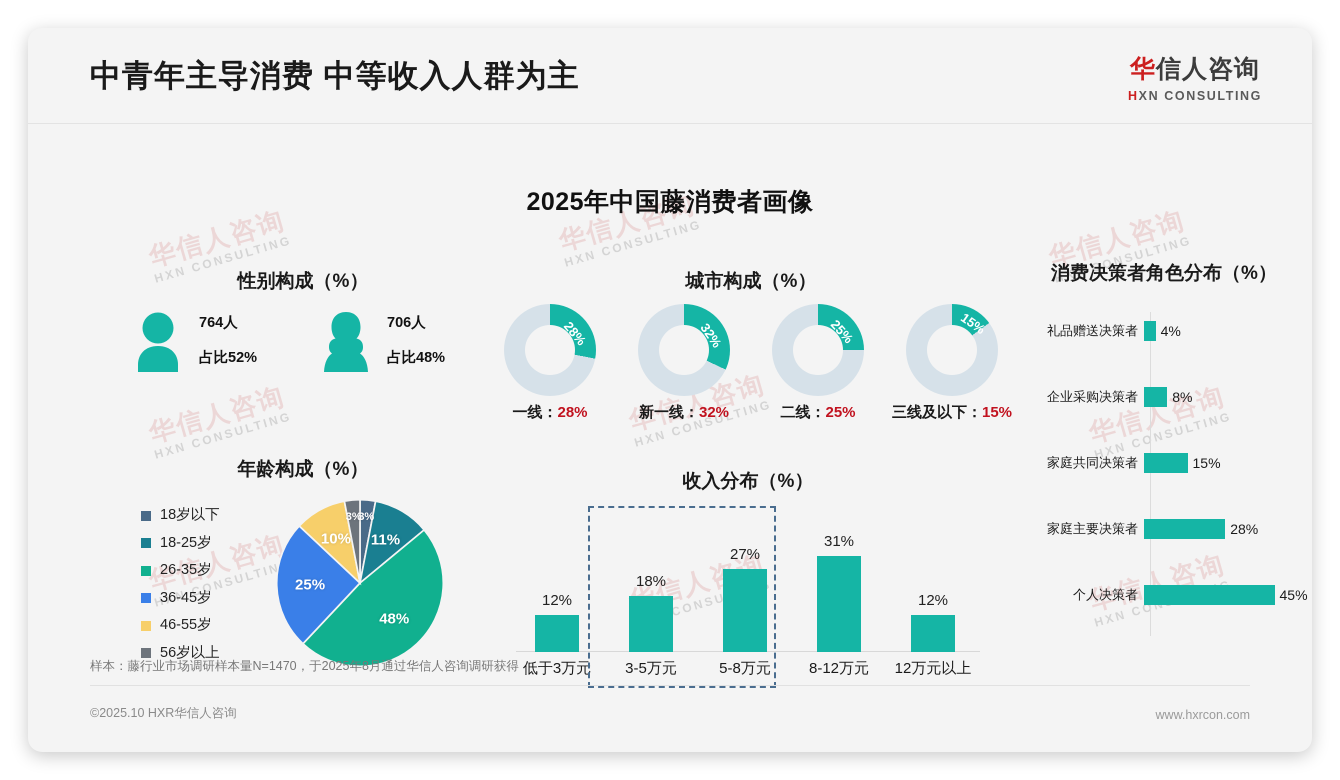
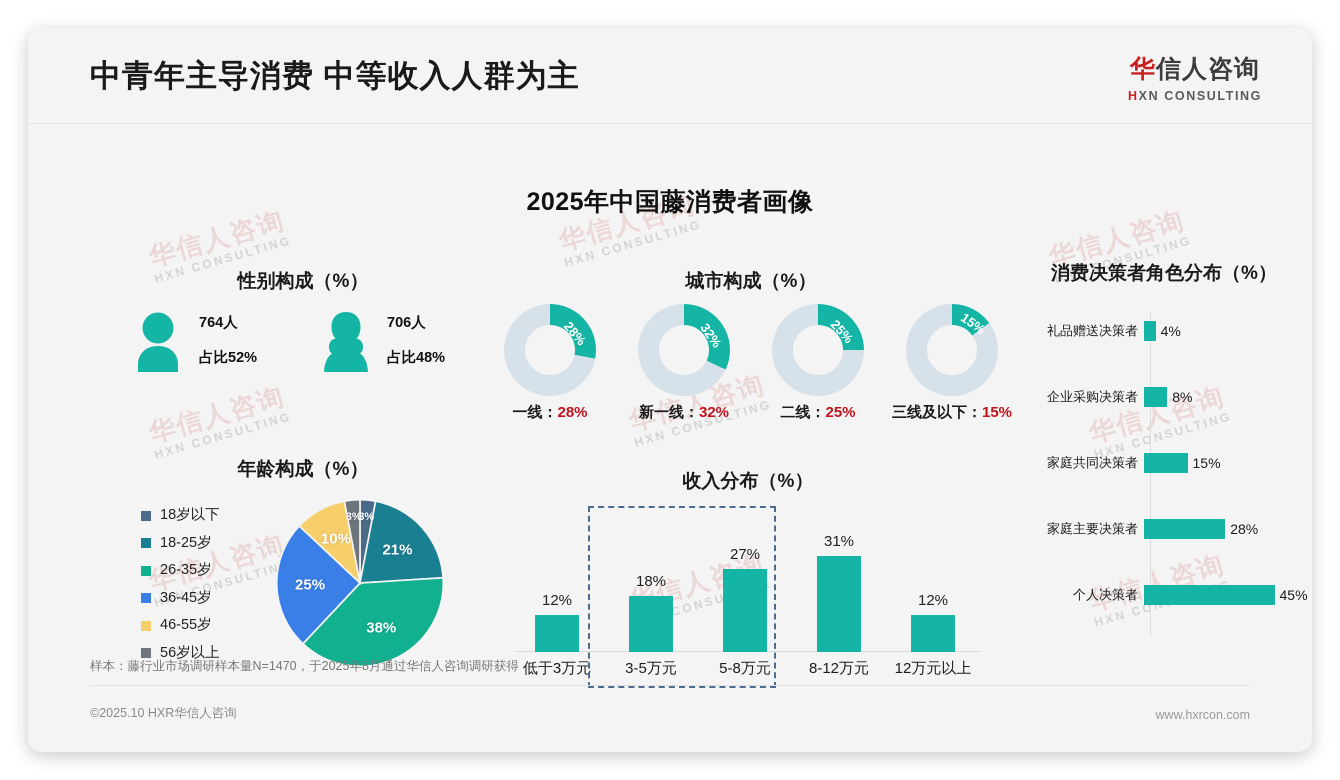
年龄构成（%）/18-25岁: 11% -> 21%
年龄构成（%）/26-35岁: 48% -> 38%
